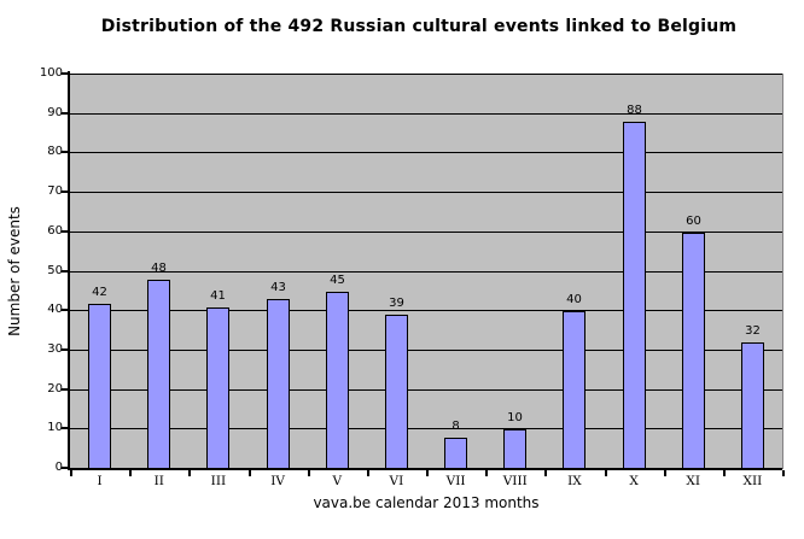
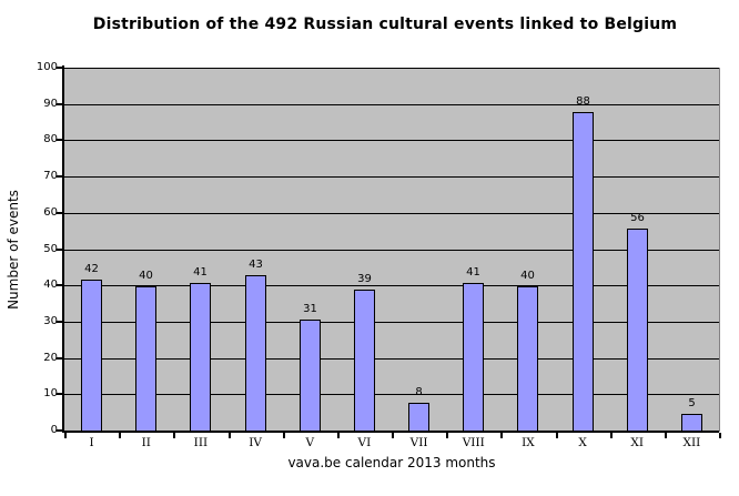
II: 48 -> 40
V: 45 -> 31
VIII: 10 -> 41
XI: 60 -> 56
XII: 32 -> 5
